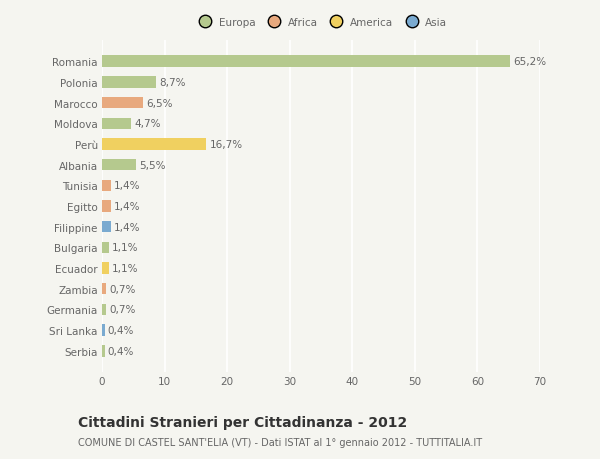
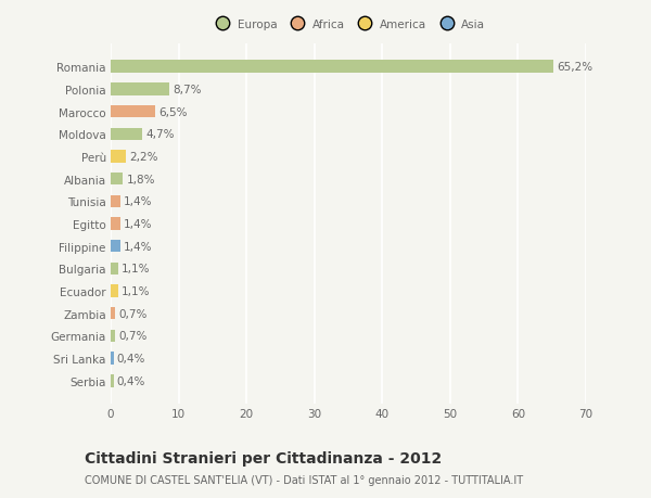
Perù: 16,7% -> 2,2%
Albania: 5,5% -> 1,8%
